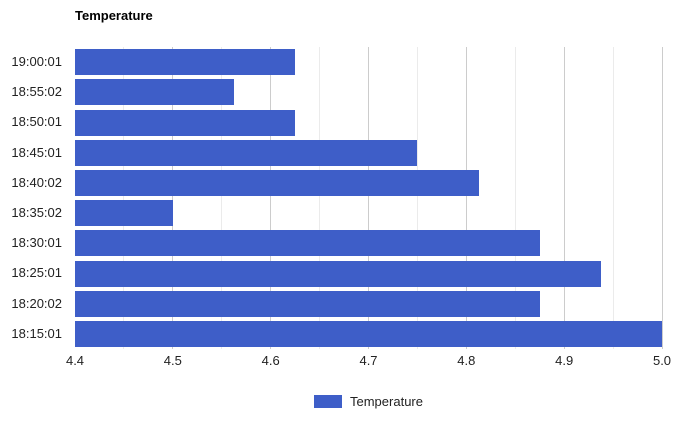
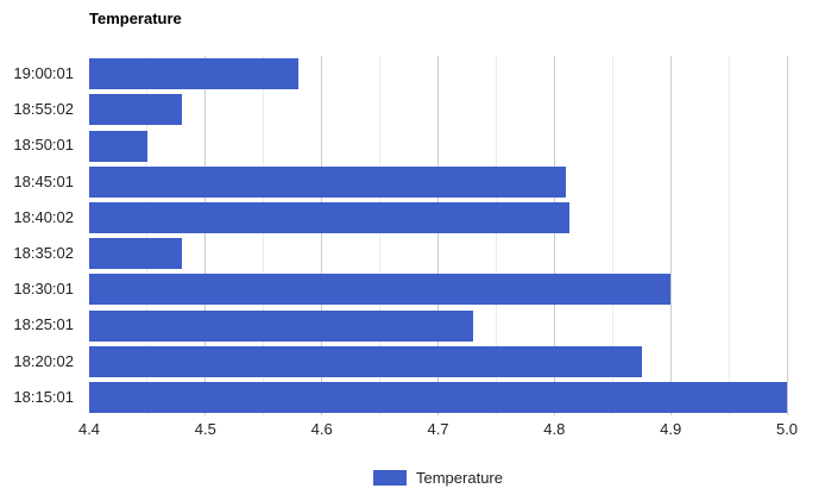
19:00:01: 4.62 -> 4.58
18:55:02: 4.56 -> 4.48
18:50:01: 4.62 -> 4.45
18:45:01: 4.75 -> 4.81
18:35:02: 4.50 -> 4.48
18:30:01: 4.88 -> 4.90
18:25:01: 4.94 -> 4.73
